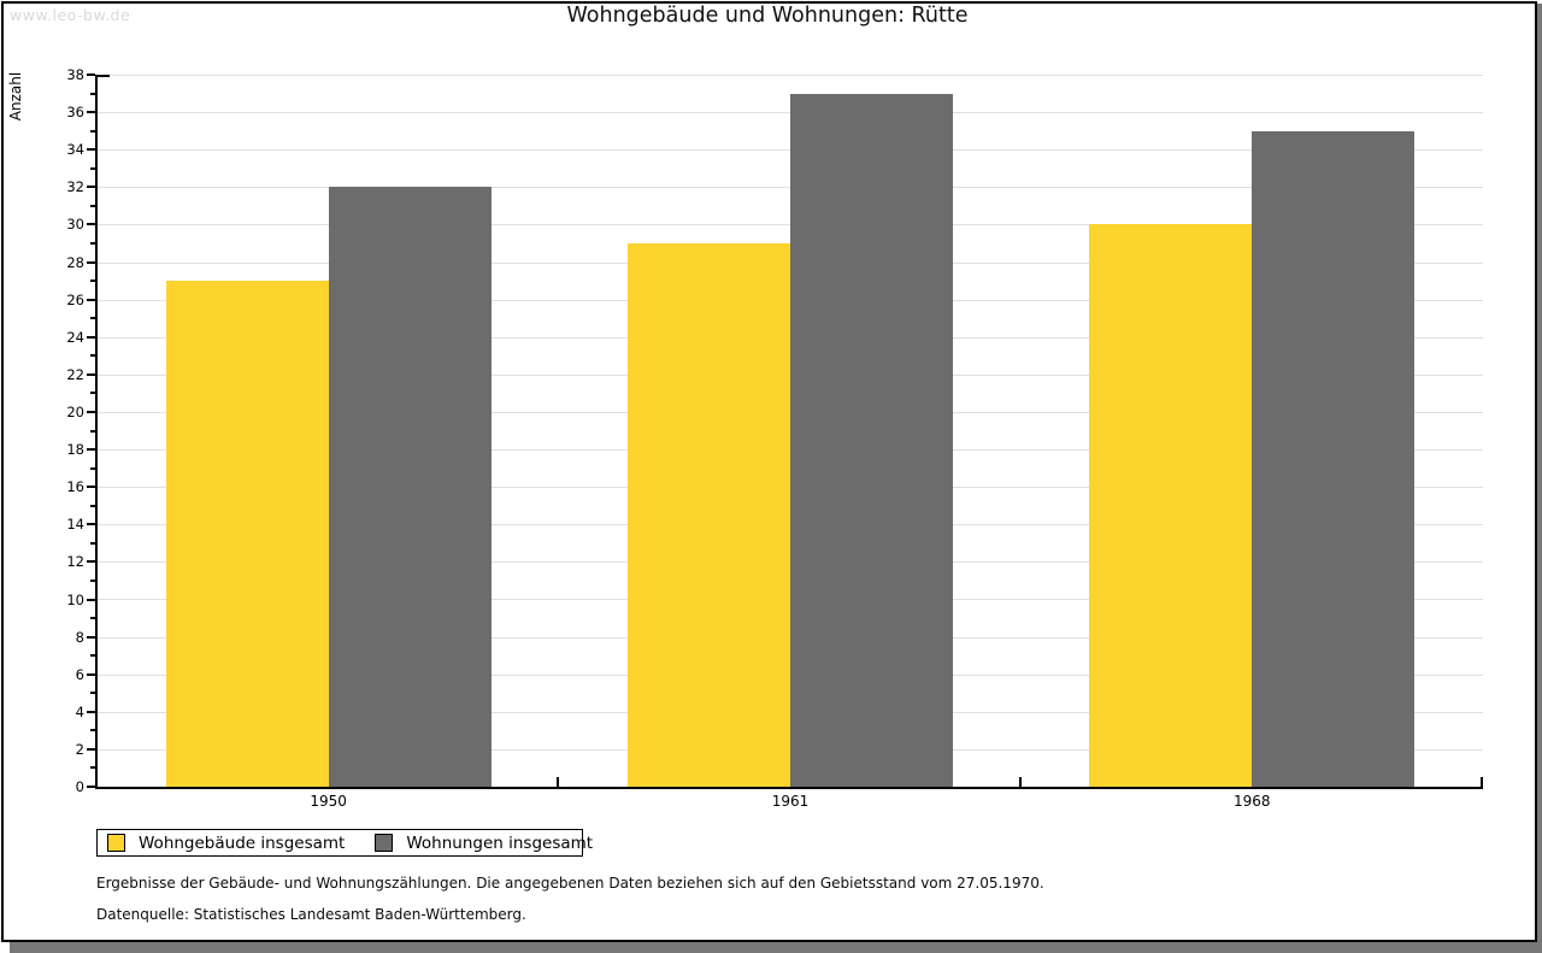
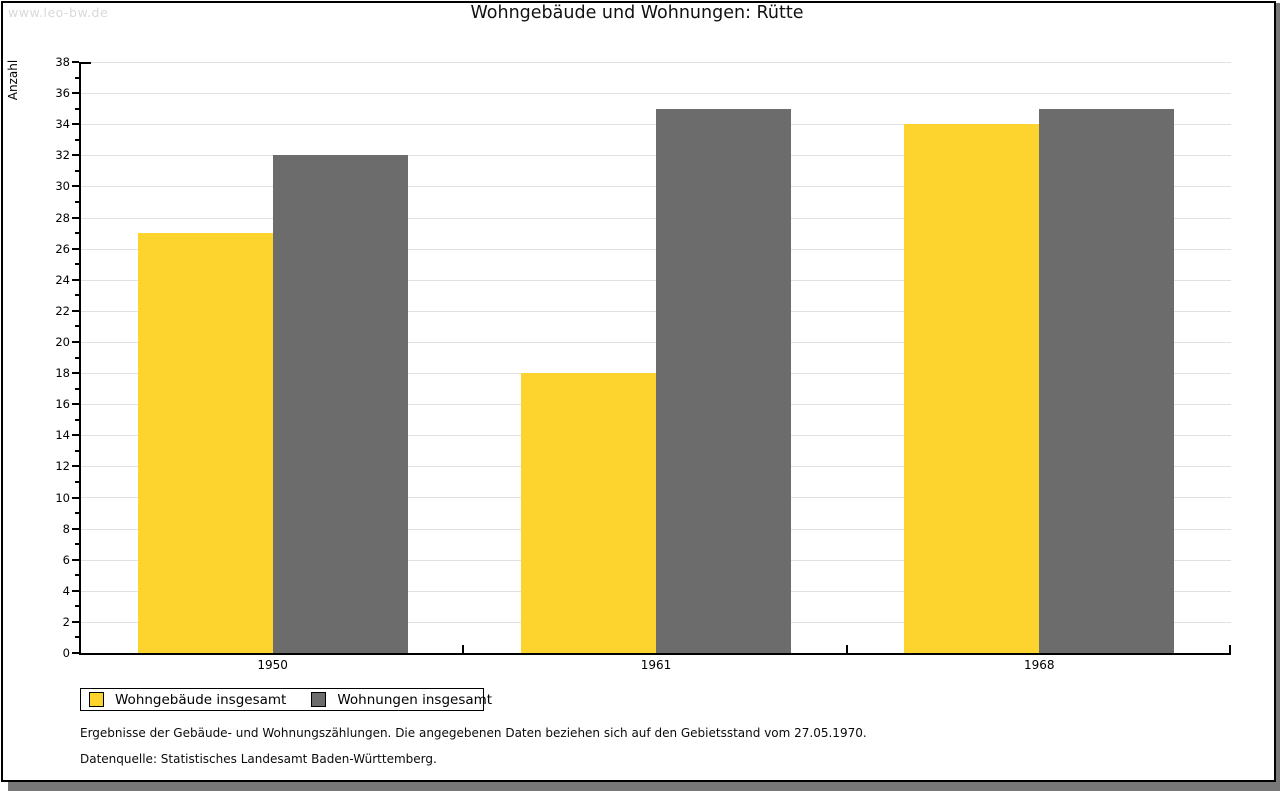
Wohngebäude insgesamt/1961: 29 -> 18
Wohnungen insgesamt/1961: 37 -> 35
Wohngebäude insgesamt/1968: 30 -> 34
